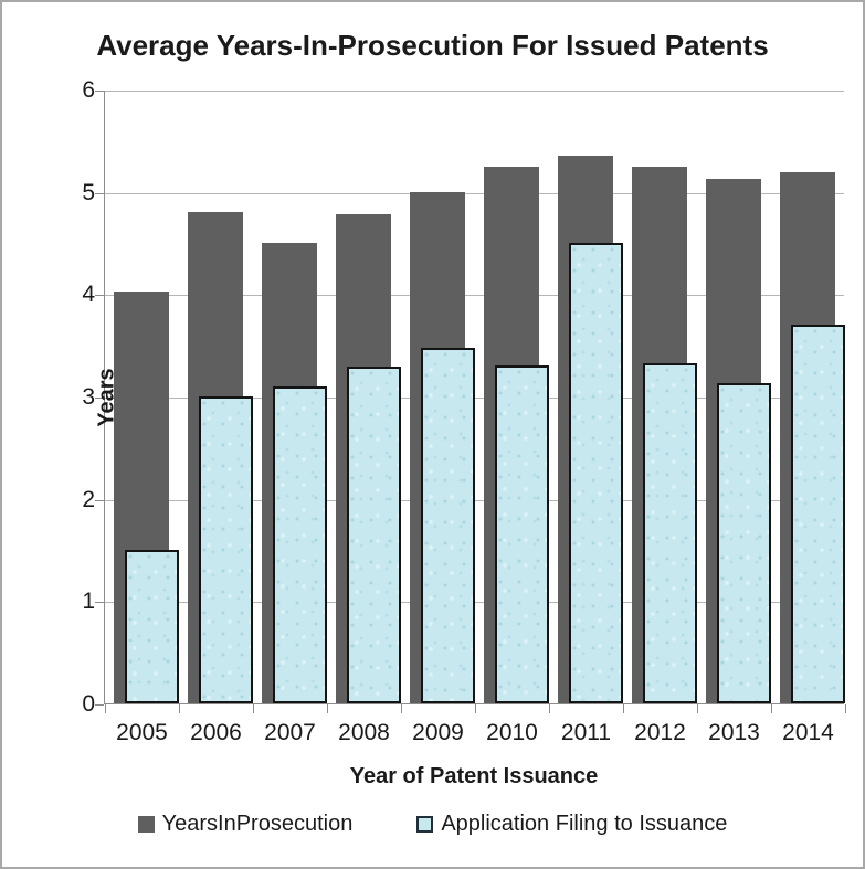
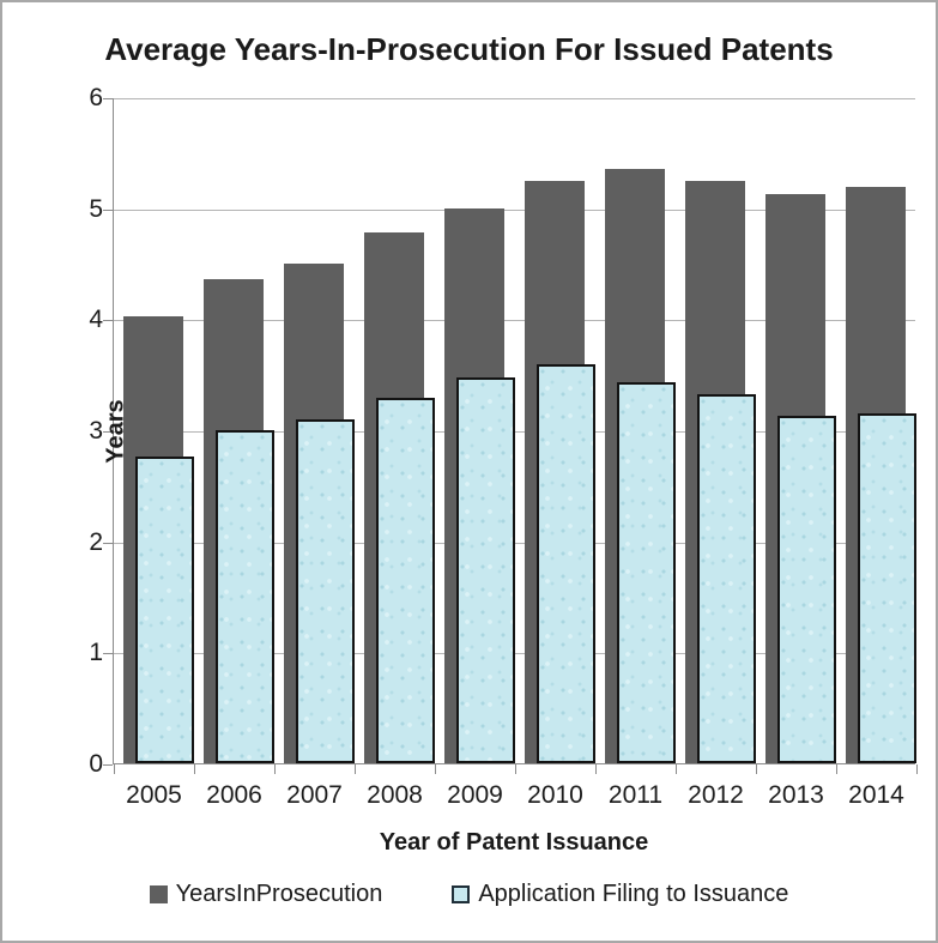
Application Filing to Issuance/2005: 1.5 -> 2.8
YearsInProsecution/2006: 4.8 -> 4.4
Application Filing to Issuance/2010: 3.3 -> 3.6
Application Filing to Issuance/2011: 4.5 -> 3.4
Application Filing to Issuance/2014: 3.7 -> 3.1
